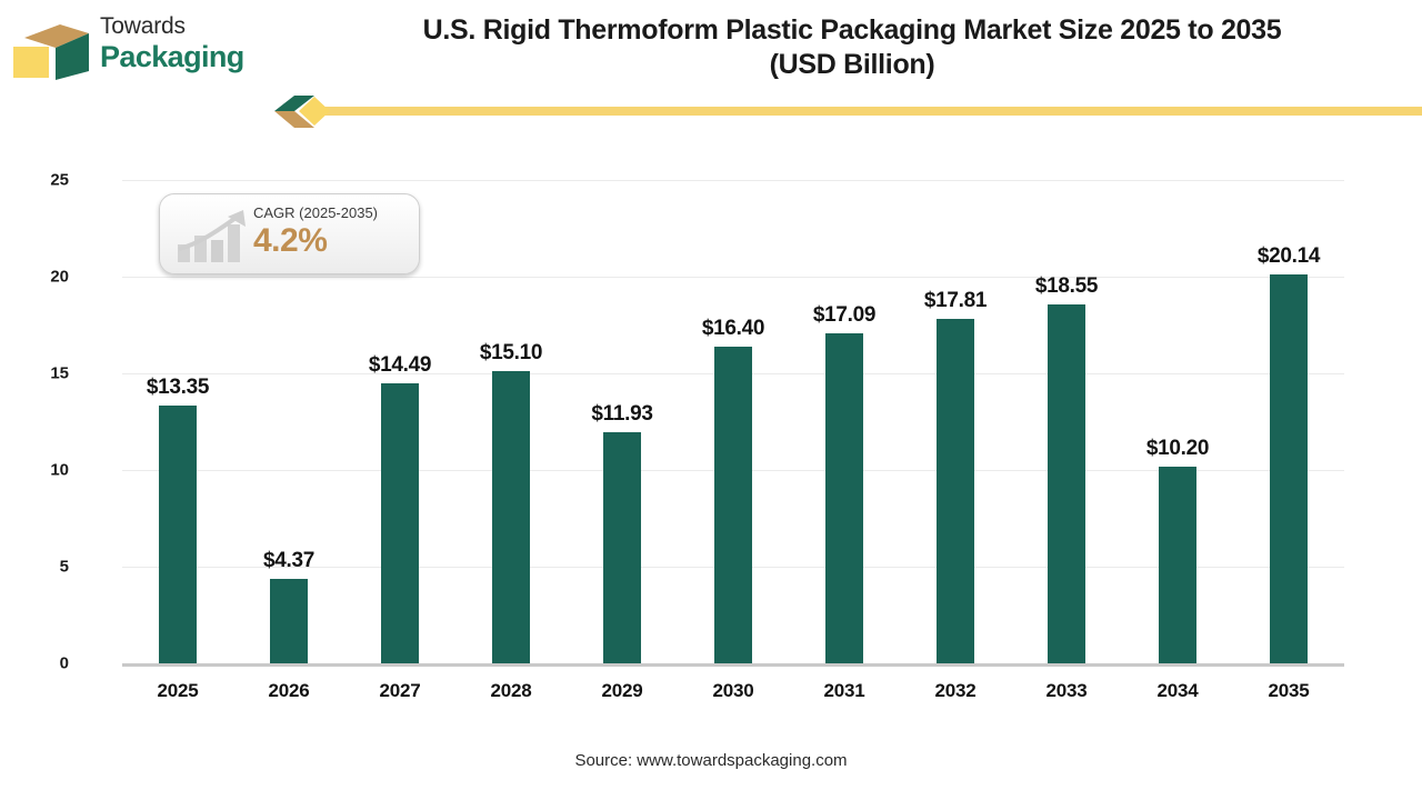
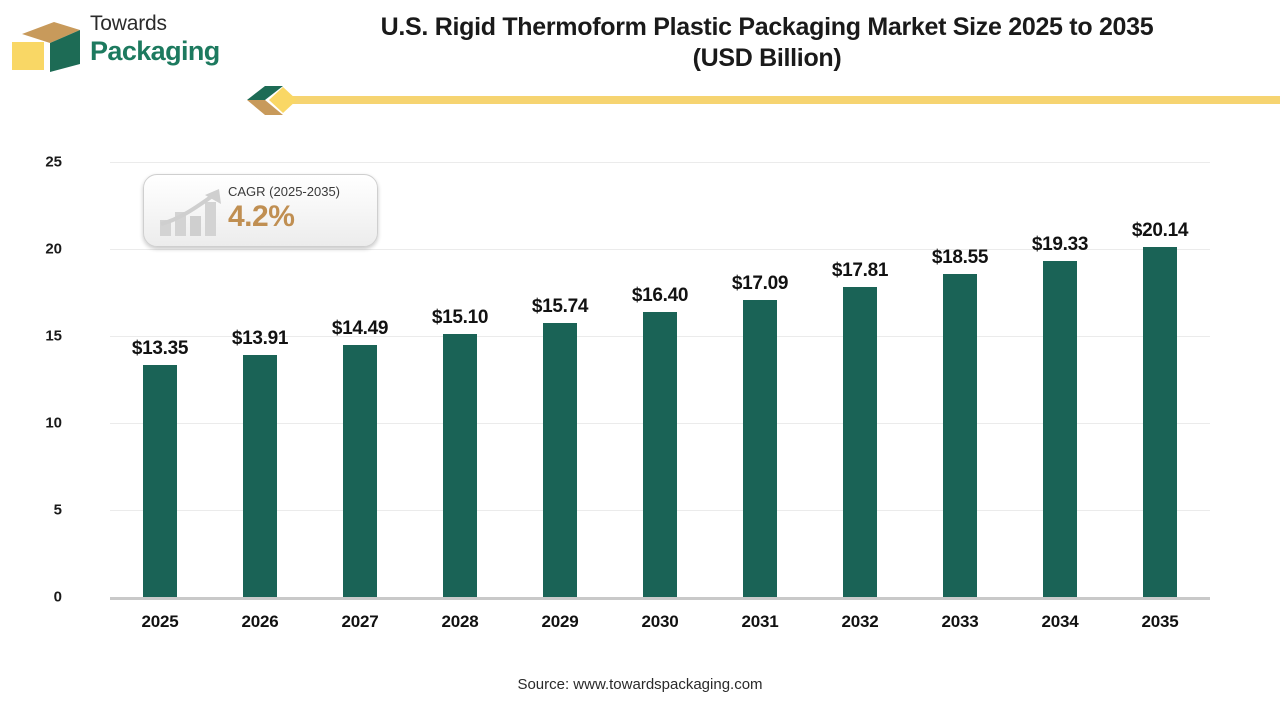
2026: $4.37 -> $13.91
2029: $11.93 -> $15.74
2034: $10.20 -> $19.33
